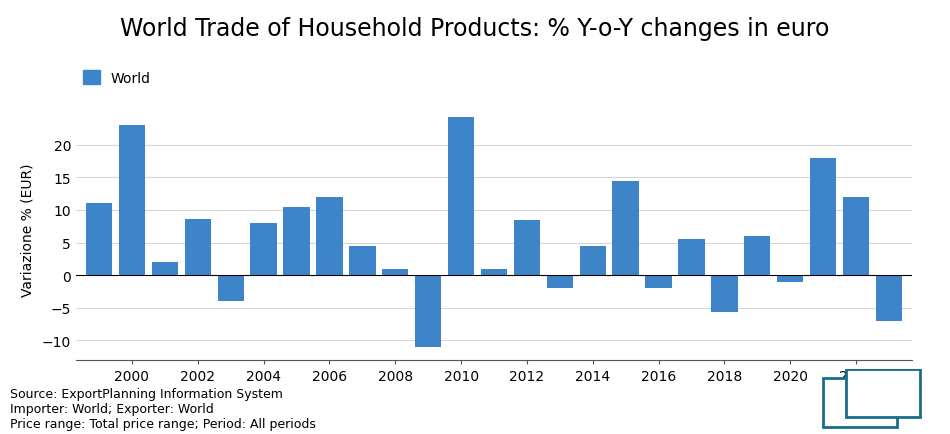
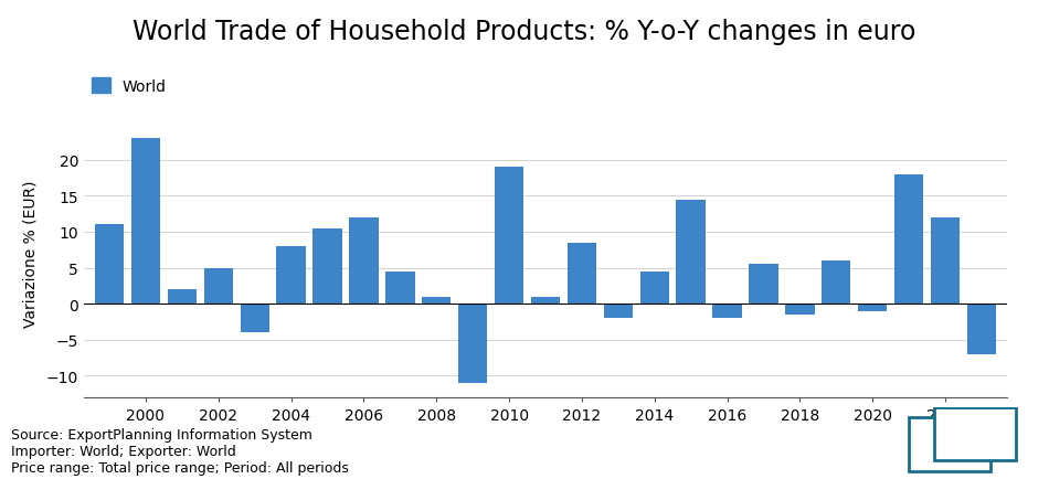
2002: 8.6 -> 5.0
2010: 24.2 -> 19.0
2018: -5.6 -> -1.5
